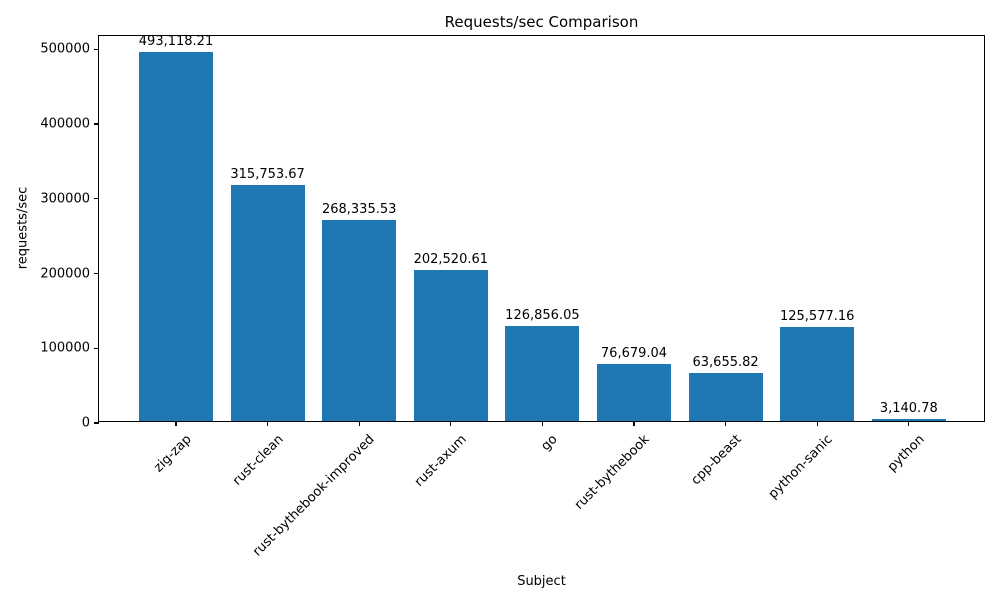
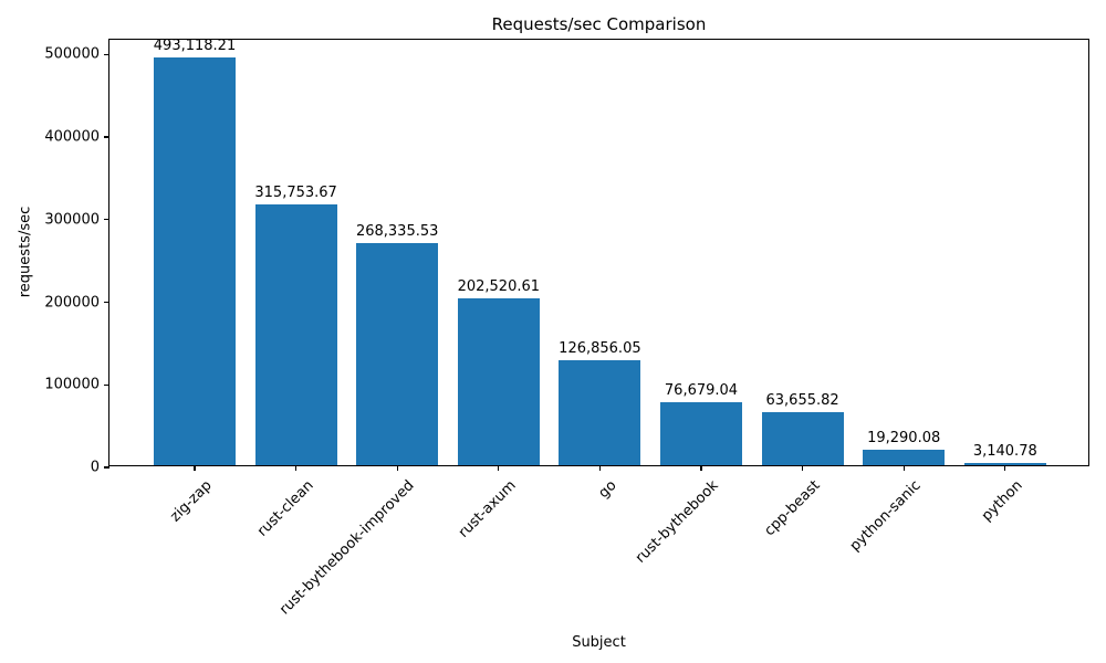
python-sanic: 125,577.16 -> 19,290.08
